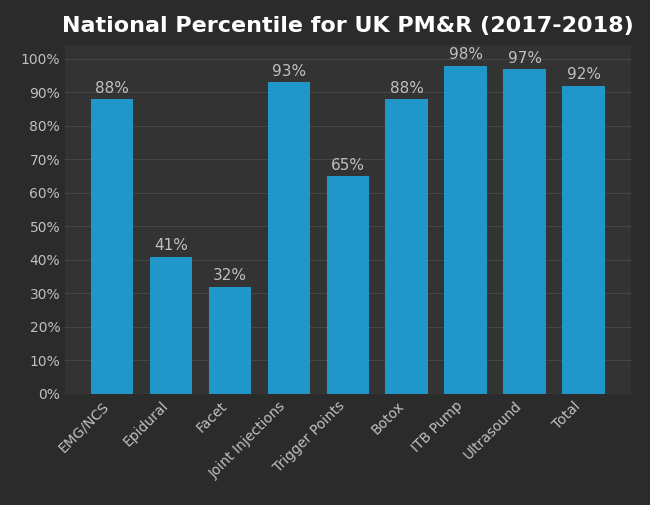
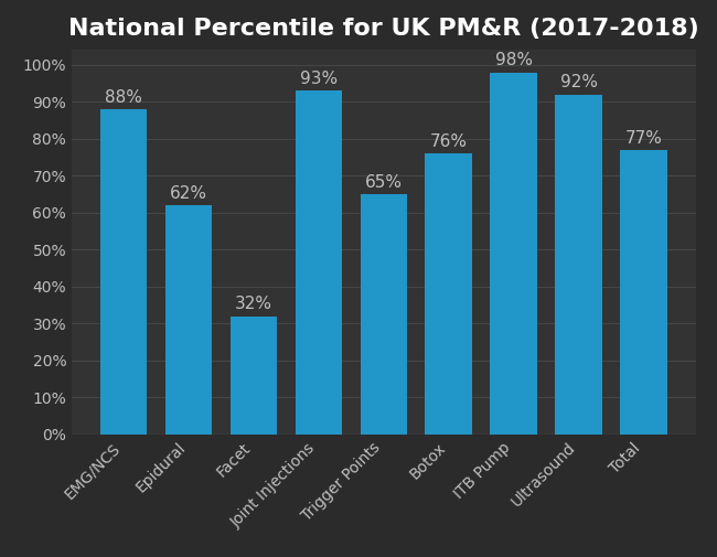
Epidural: 41% -> 62%
Botox: 88% -> 76%
Ultrasound: 97% -> 92%
Total: 92% -> 77%
